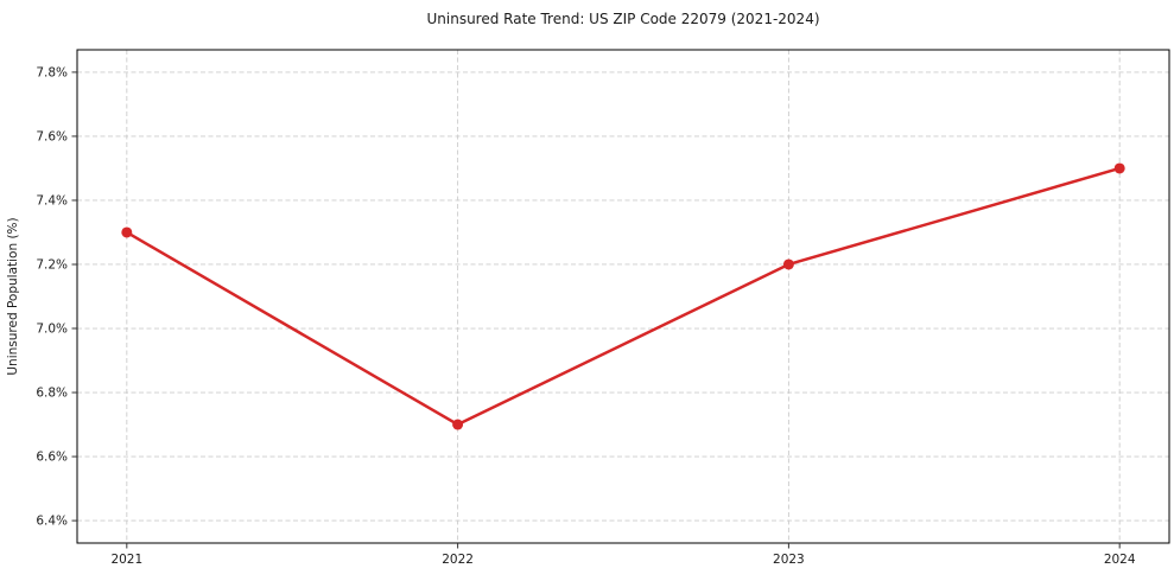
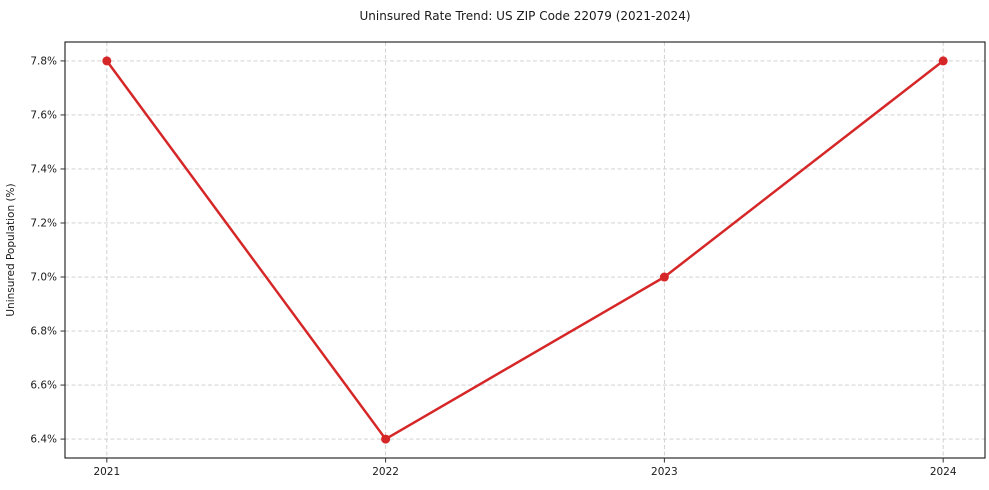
2021: 7.3% -> 7.8%
2022: 6.7% -> 6.4%
2023: 7.2% -> 7.0%
2024: 7.5% -> 7.8%
